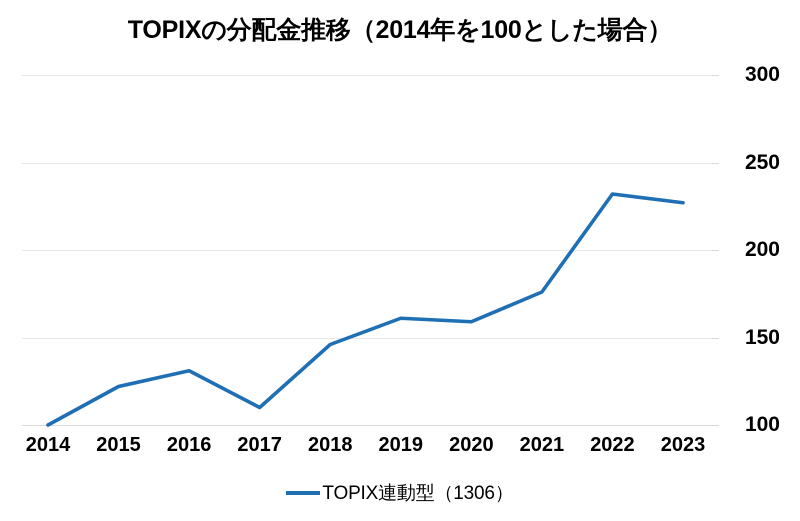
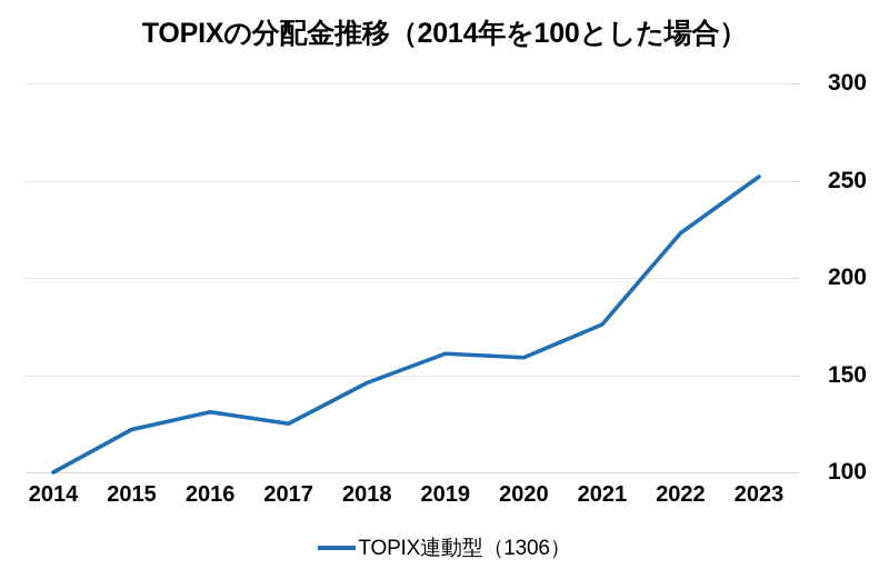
2017: 110 -> 125
2022: 232 -> 223
2023: 227 -> 252
